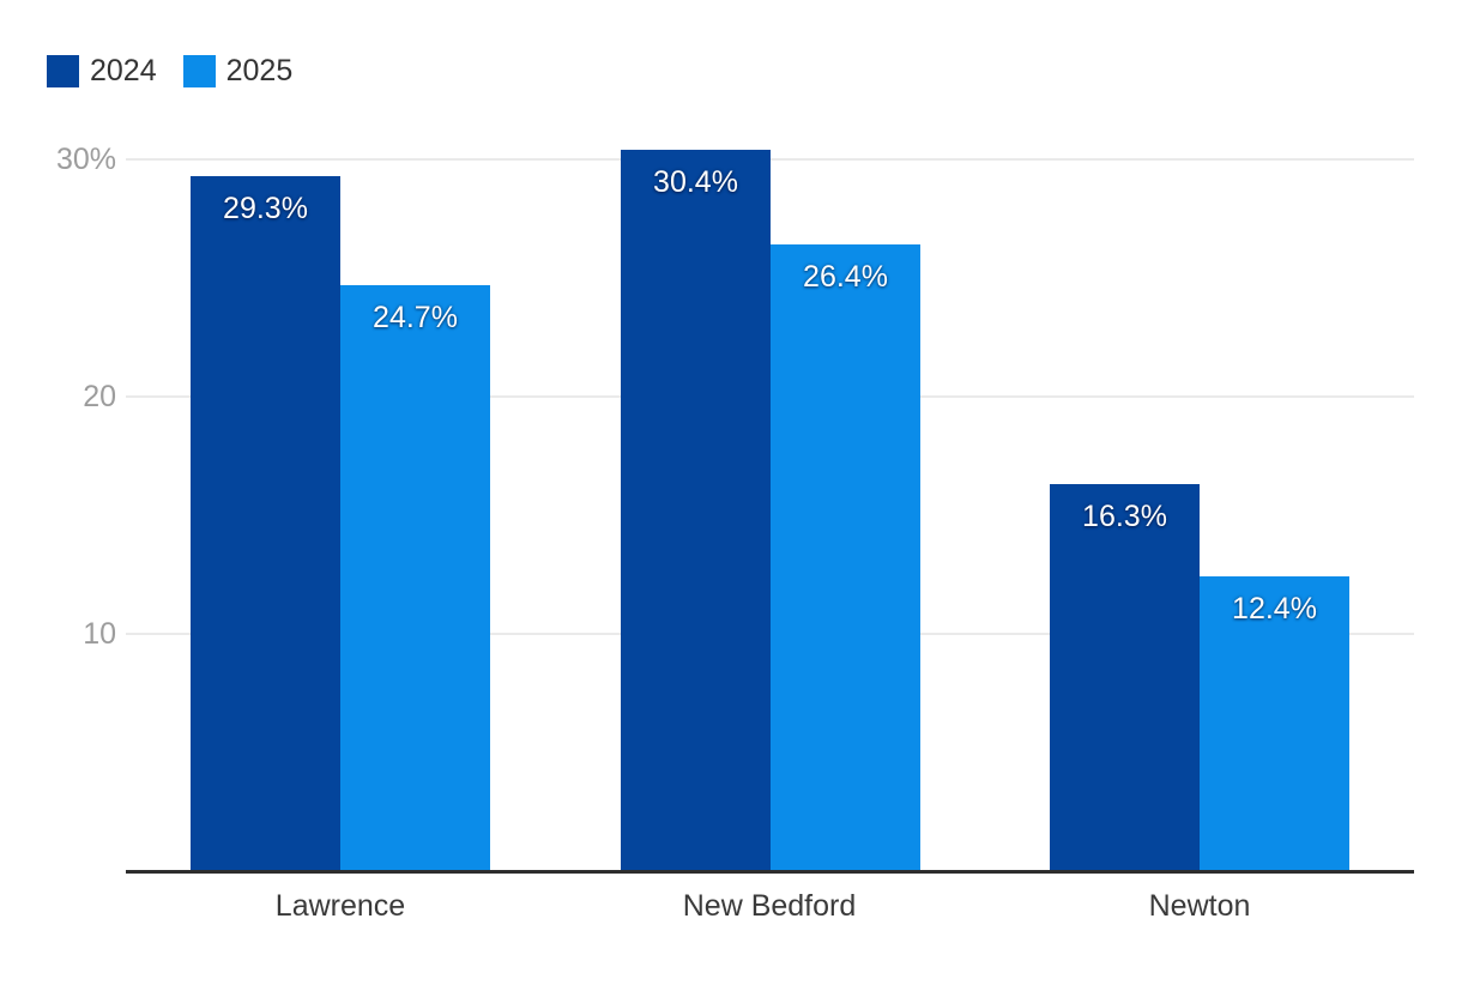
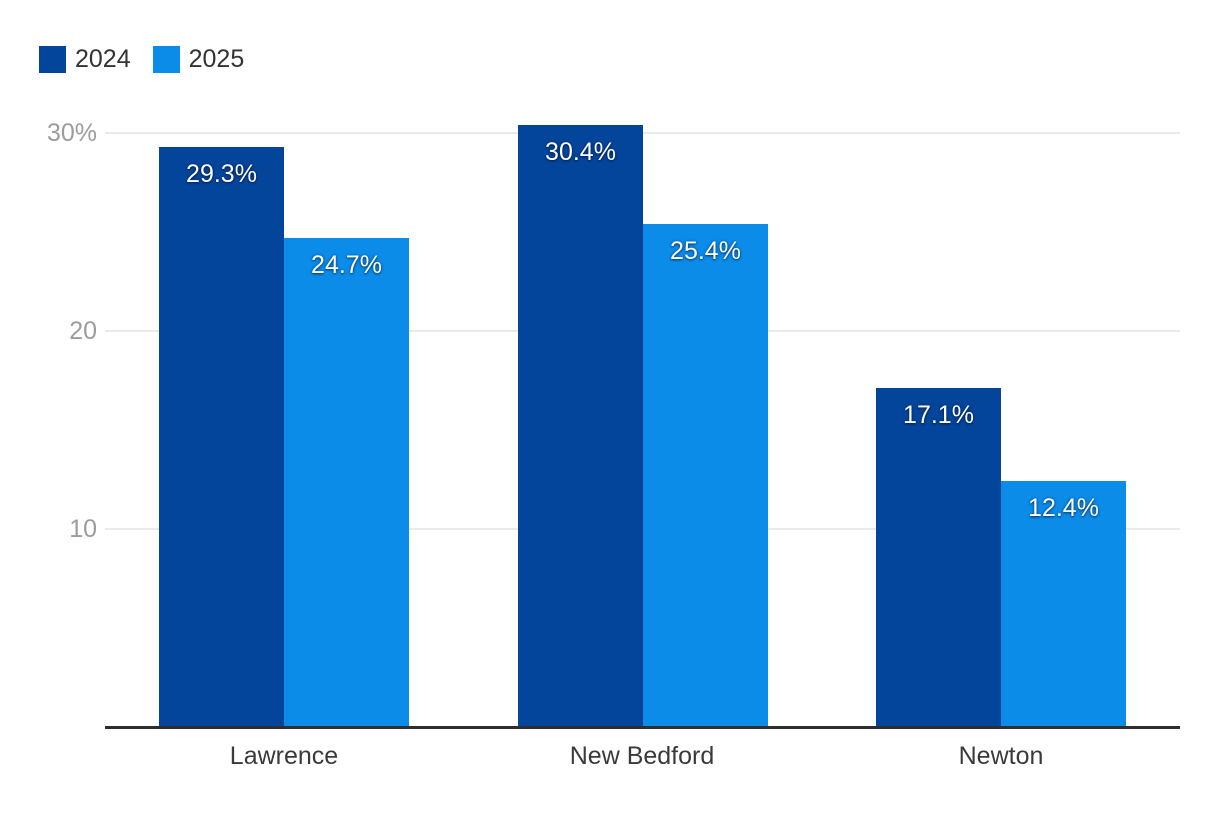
2025/New Bedford: 26.4% -> 25.4%
2024/Newton: 16.3% -> 17.1%
